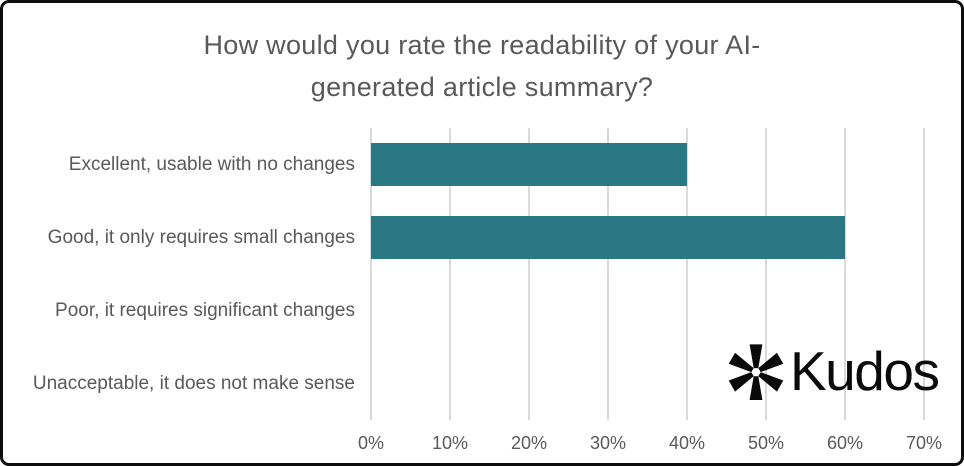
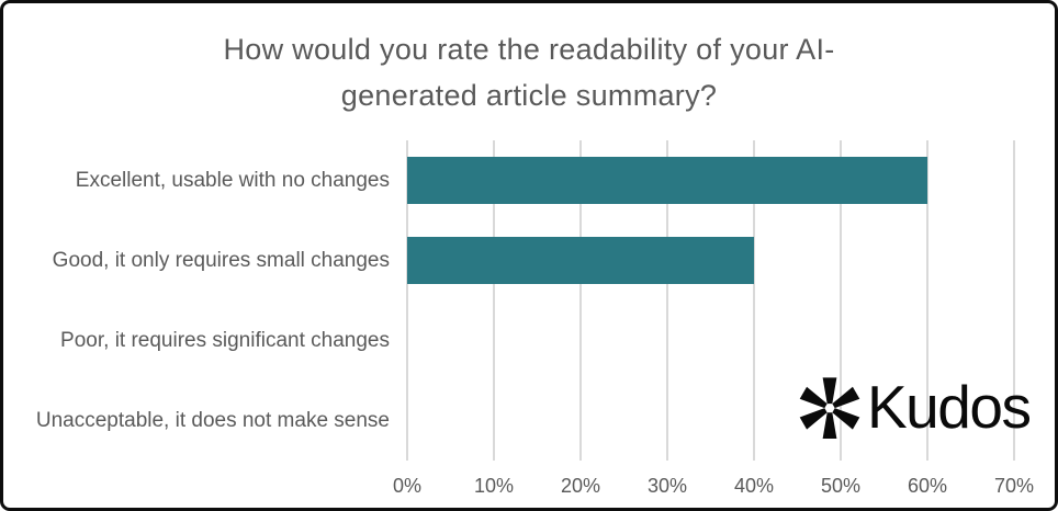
Excellent, usable with no changes: 40% -> 60%
Good, it only requires small changes: 60% -> 40%
